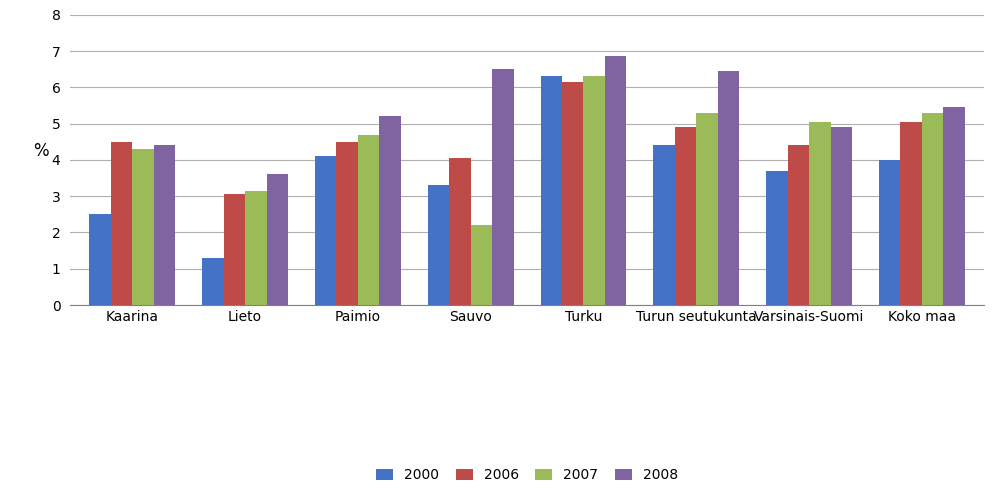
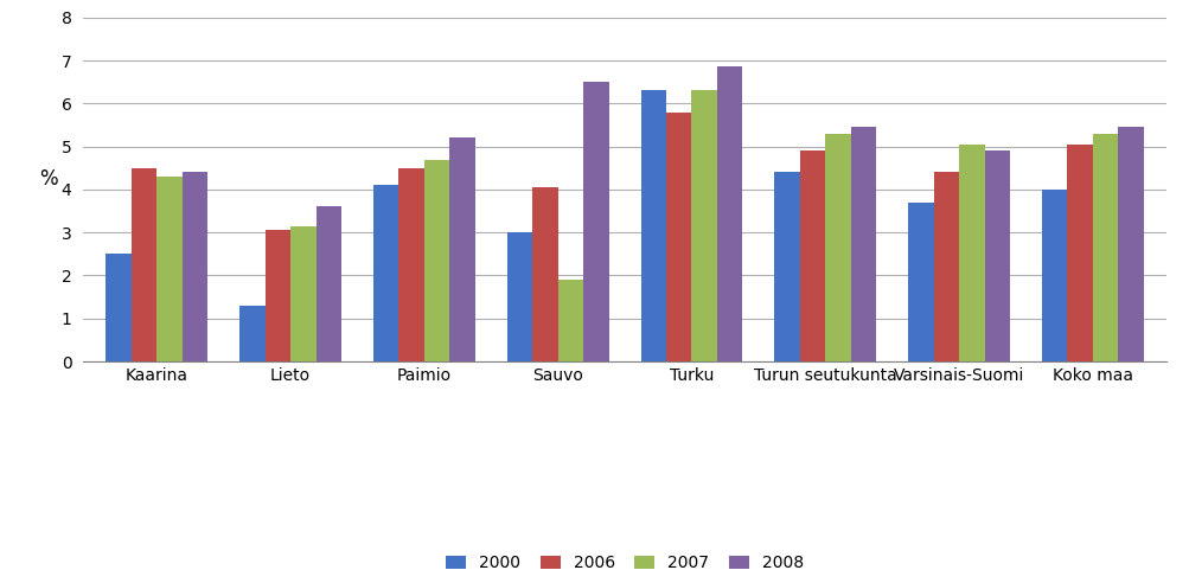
2000/Sauvo: 3.3 -> 3.0
2007/Sauvo: 2.20 -> 1.90
2006/Turku: 6.15 -> 5.80
2008/Turun seutukunta: 6.45 -> 5.45
